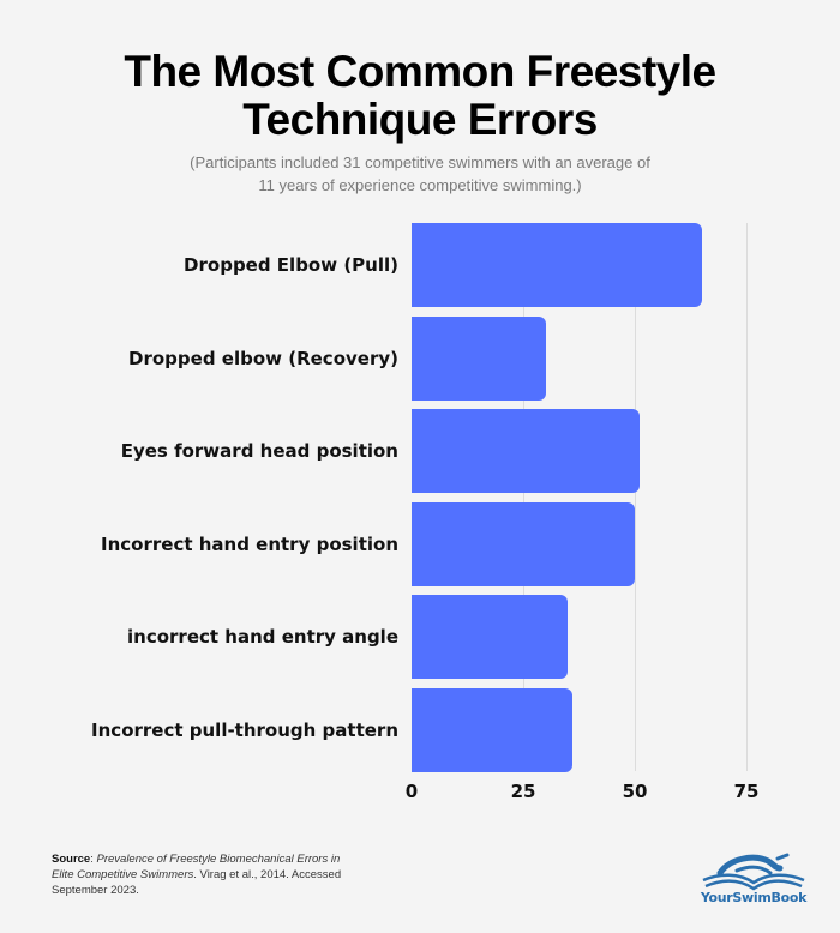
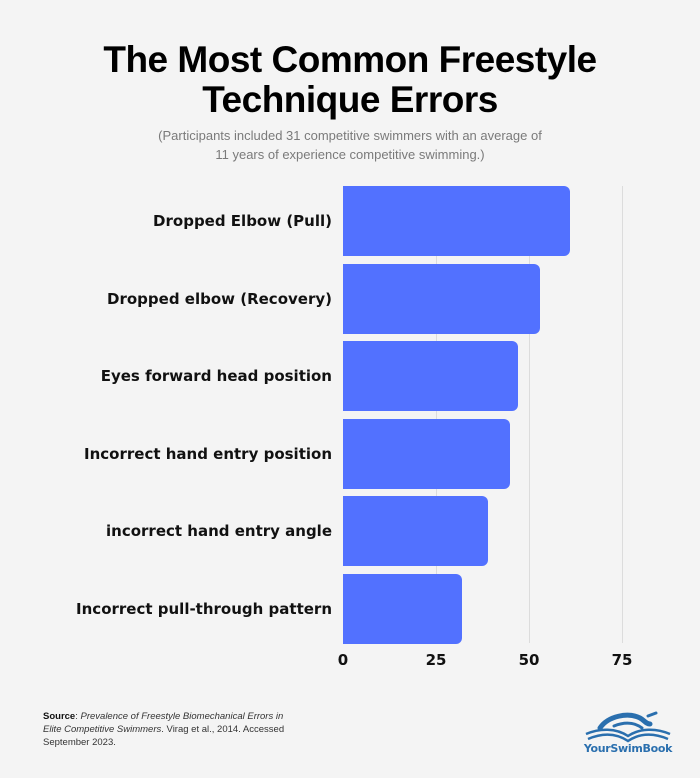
Dropped Elbow (Pull): 65 -> 61
Dropped elbow (Recovery): 30 -> 53
Eyes forward head position: 51 -> 47
Incorrect hand entry position: 50 -> 45
incorrect hand entry angle: 35 -> 39
Incorrect pull-through pattern: 36 -> 32
